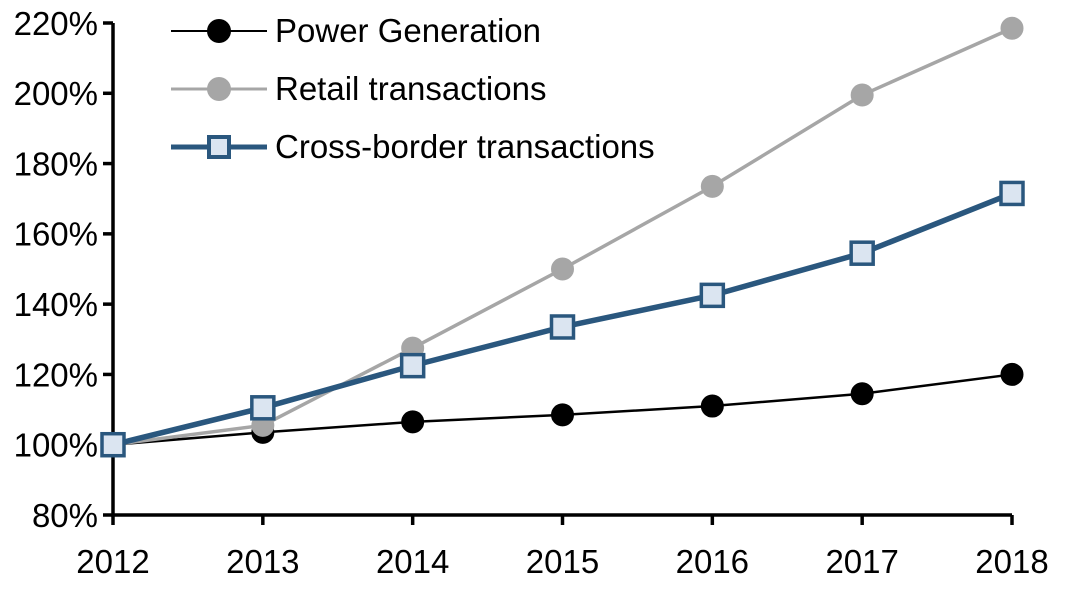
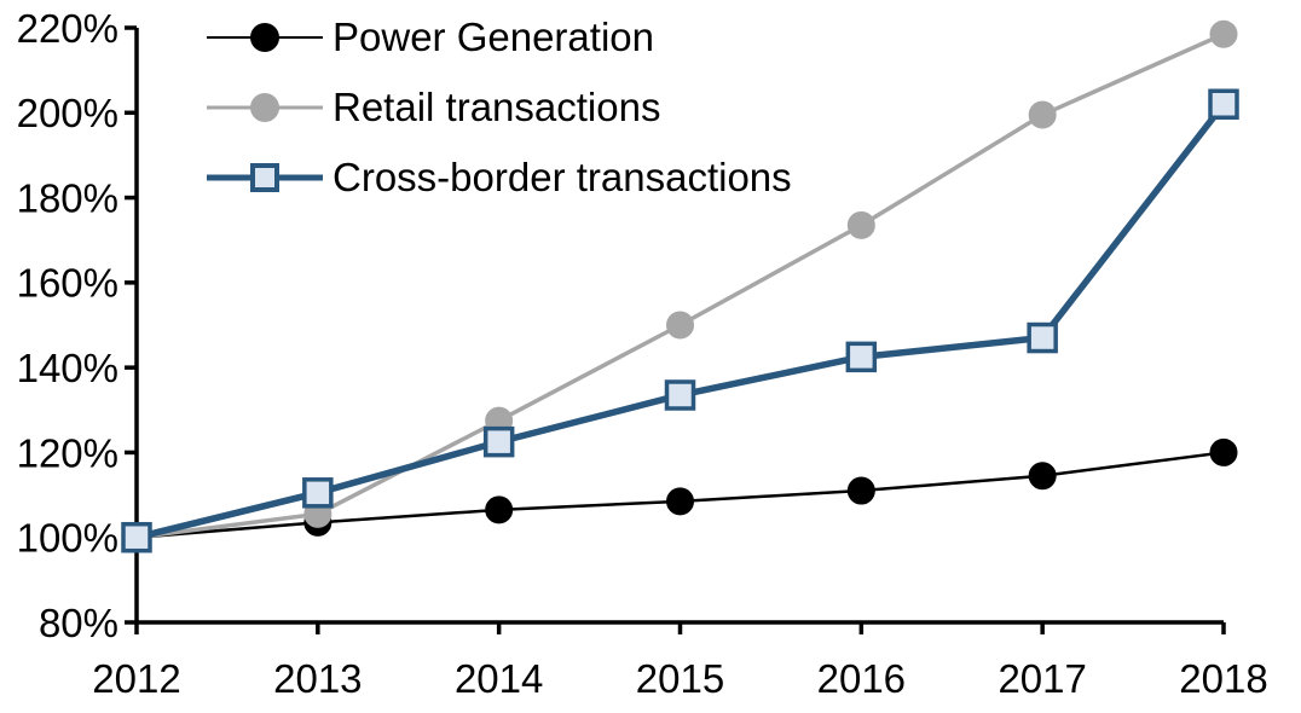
Cross-border transactions/2017: 154% -> 147%
Cross-border transactions/2018: 172% -> 202%
